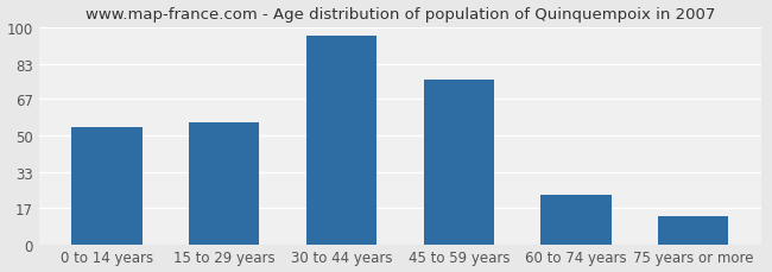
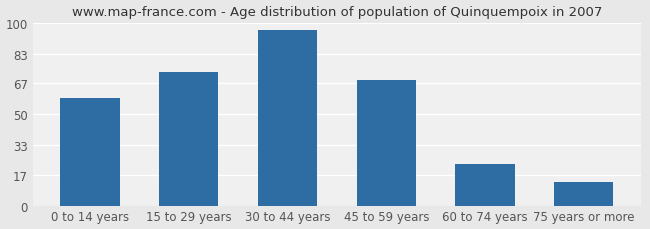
0 to 14 years: 54 -> 59
15 to 29 years: 56 -> 73
45 to 59 years: 76 -> 69
